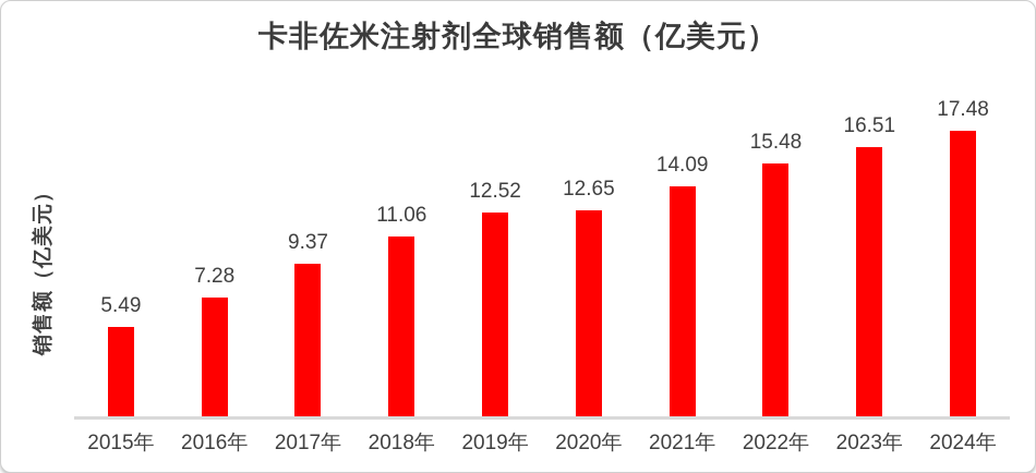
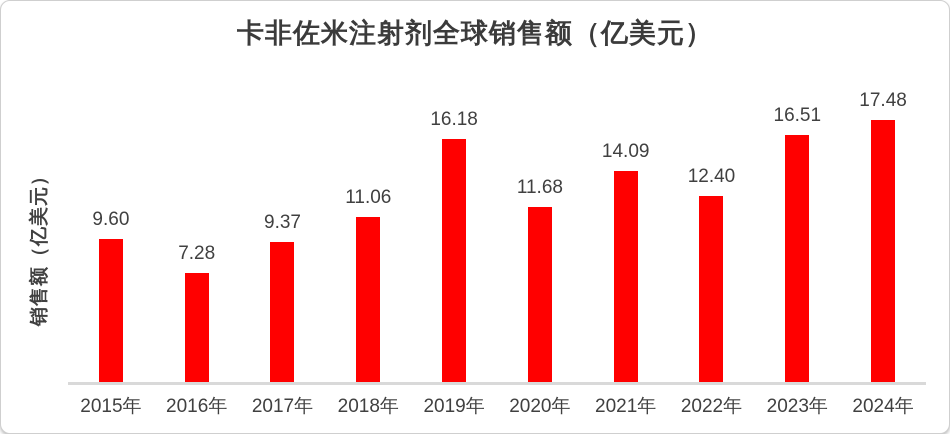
2015年: 5.49 -> 9.60
2019年: 12.52 -> 16.18
2020年: 12.65 -> 11.68
2022年: 15.48 -> 12.40
